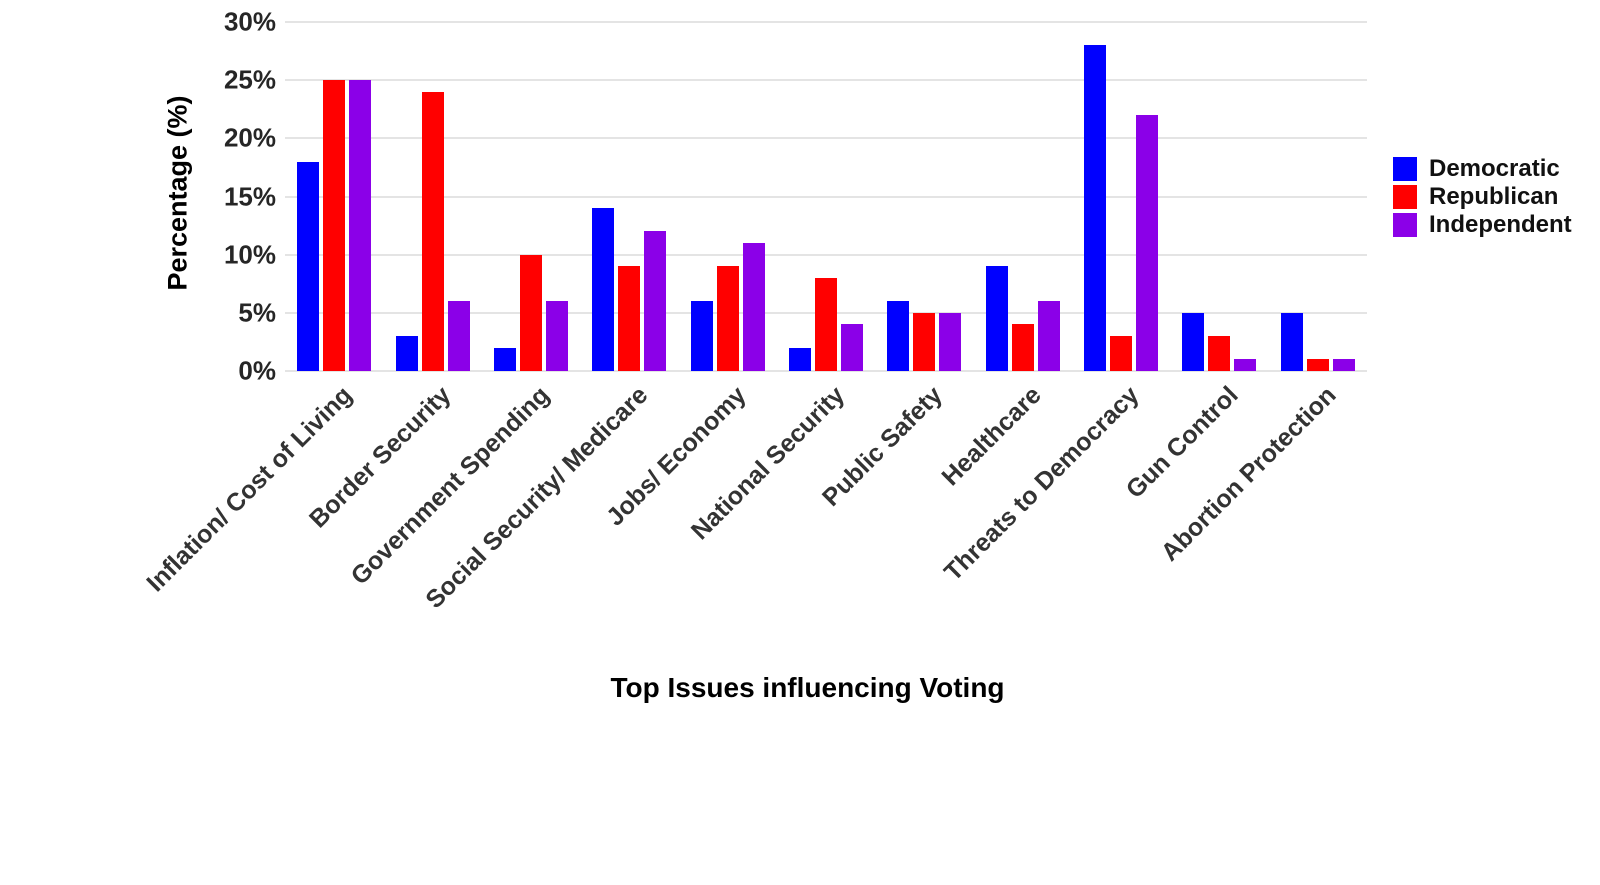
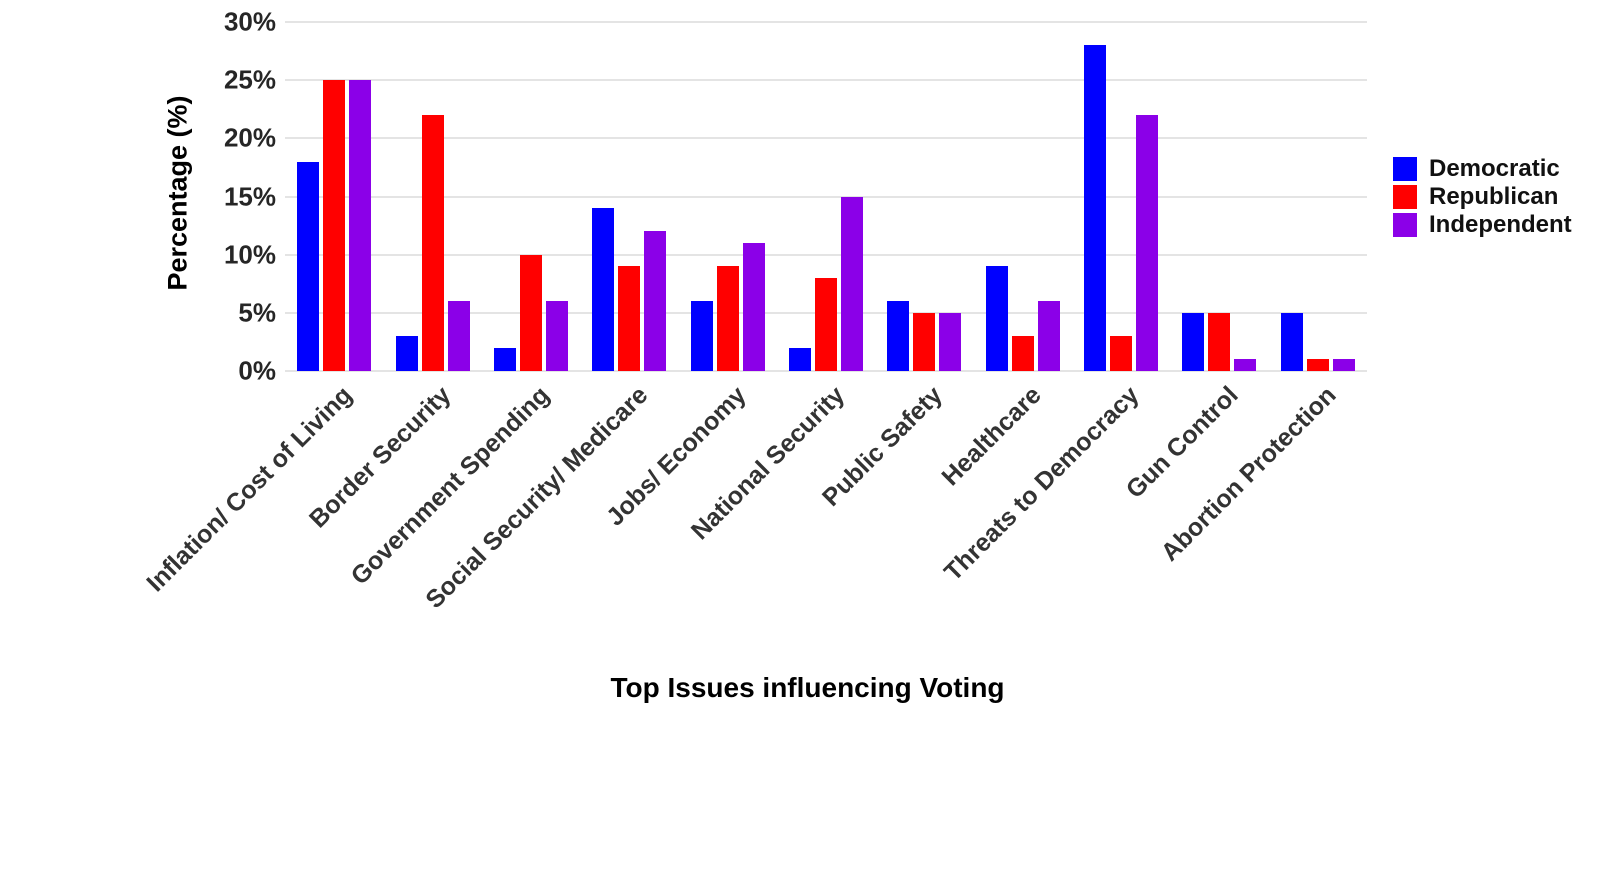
Republican/Border Security: 24% -> 22%
Independent/National Security: 4% -> 15%
Republican/Healthcare: 4% -> 3%
Republican/Gun Control: 3% -> 5%
